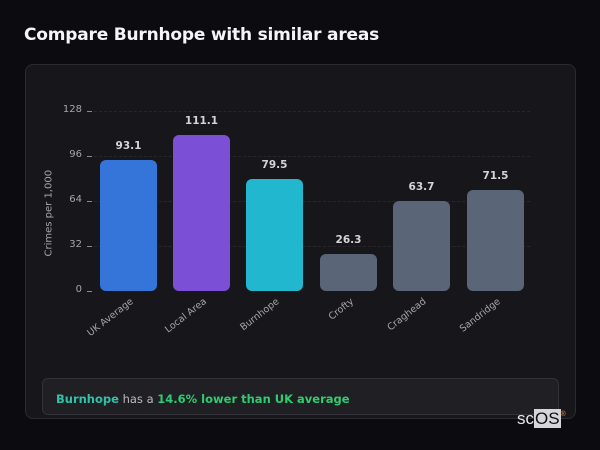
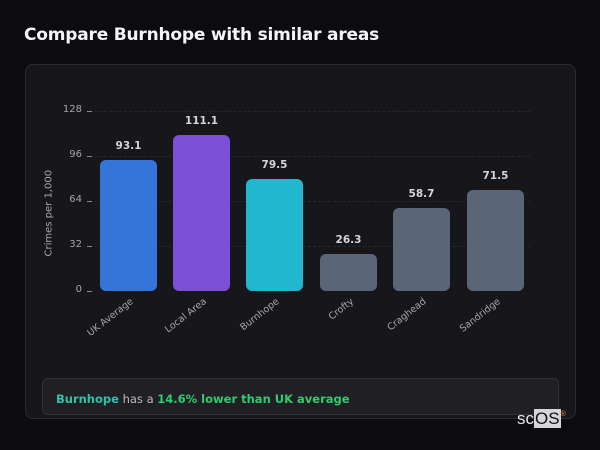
Craghead: 63.7 -> 58.7
